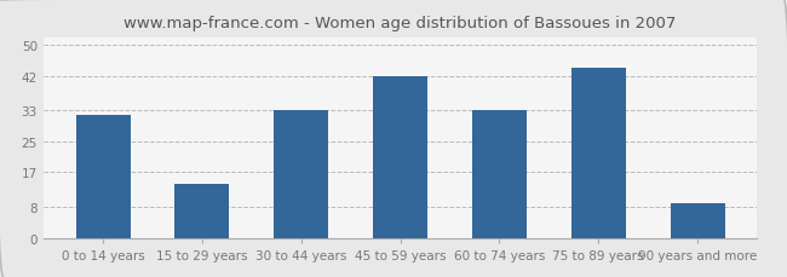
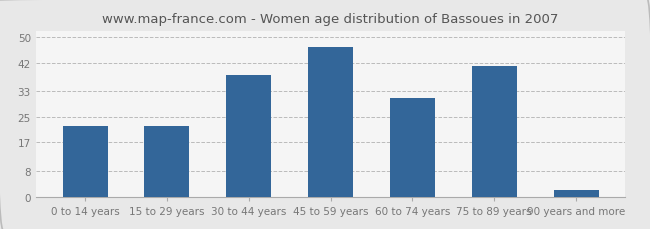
0 to 14 years: 32 -> 22
15 to 29 years: 14 -> 22
30 to 44 years: 33 -> 38
45 to 59 years: 42 -> 47
60 to 74 years: 33 -> 31
75 to 89 years: 44 -> 41
90 years and more: 9 -> 2
